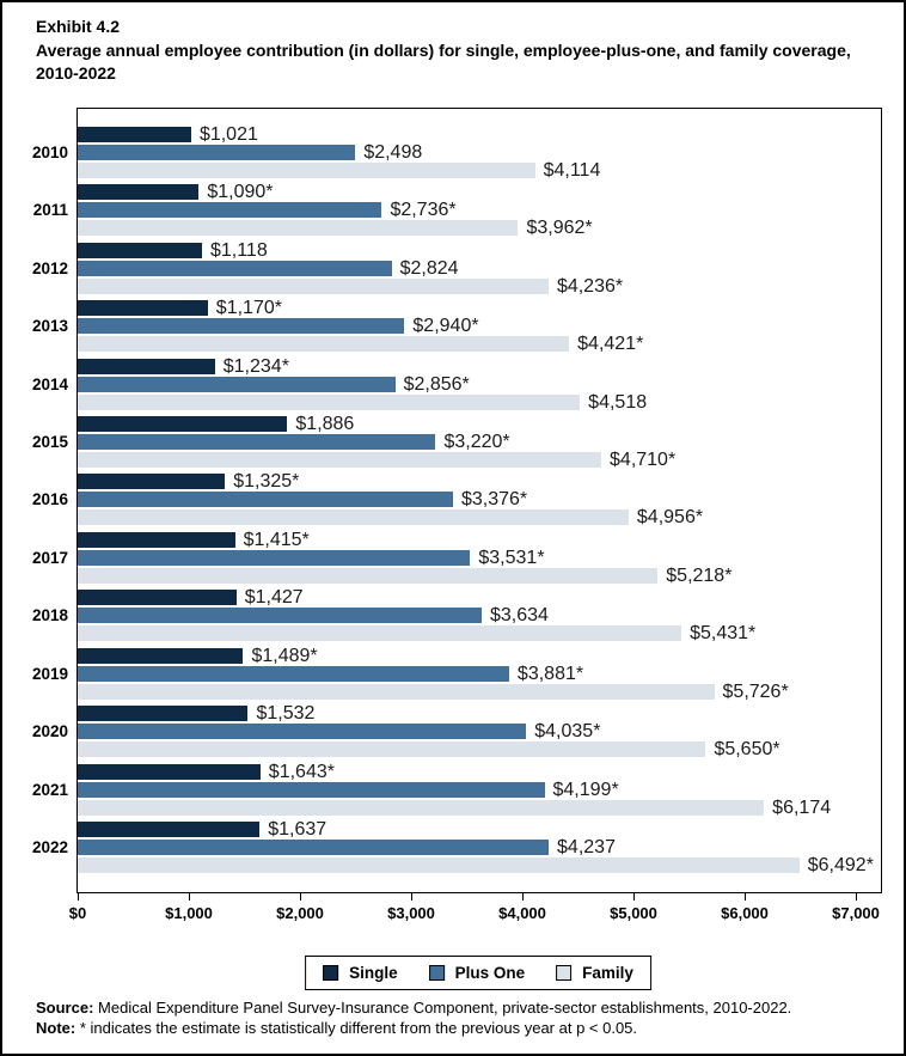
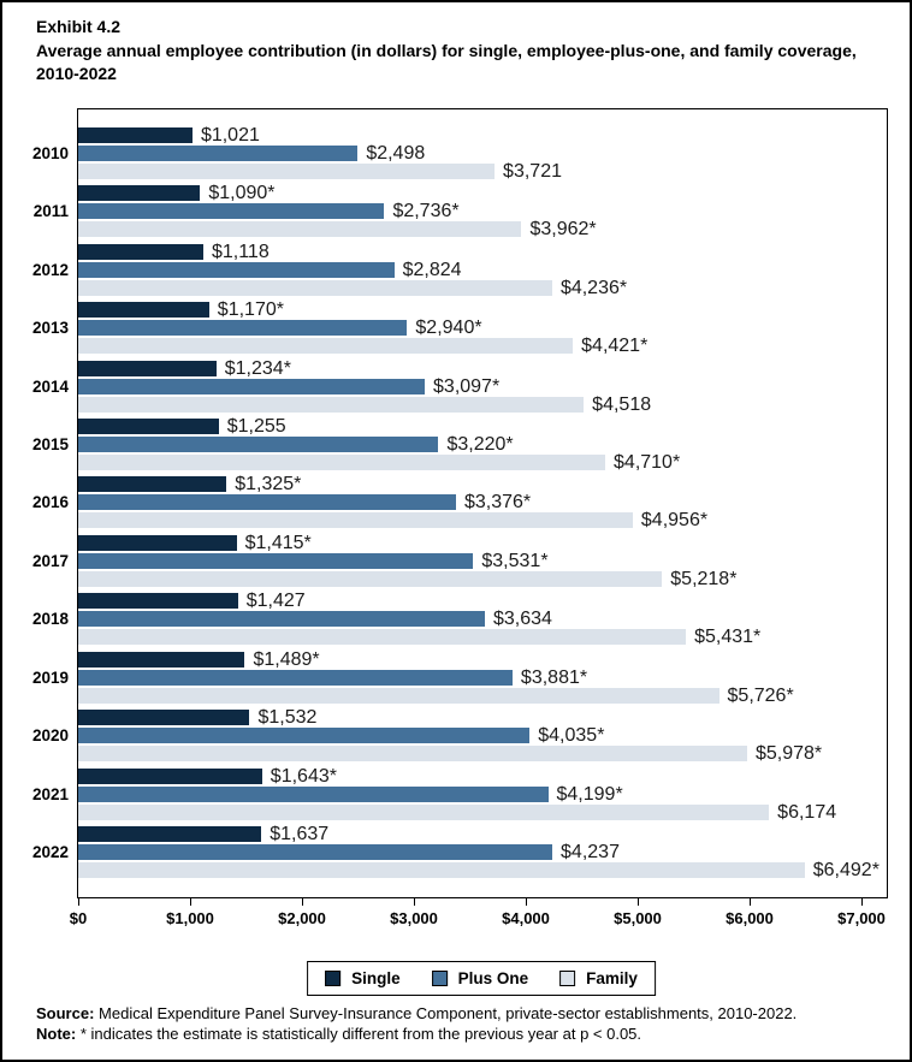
Family/2010: $4,114 -> $3,721
Plus One/2014: 2,856 -> 3,097
Single/2015: $1,886 -> $1,255
Family/2020: 5,650 -> 5,978
